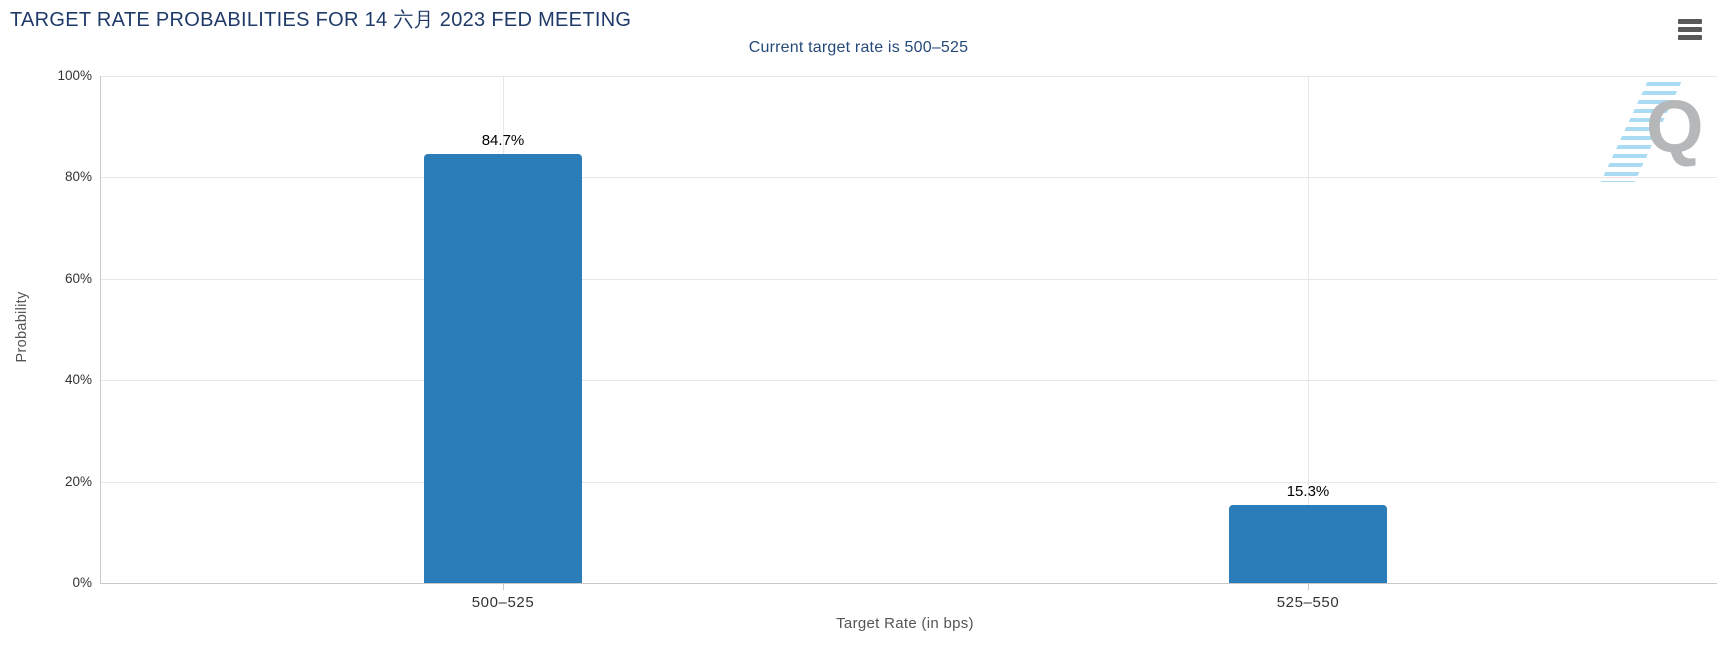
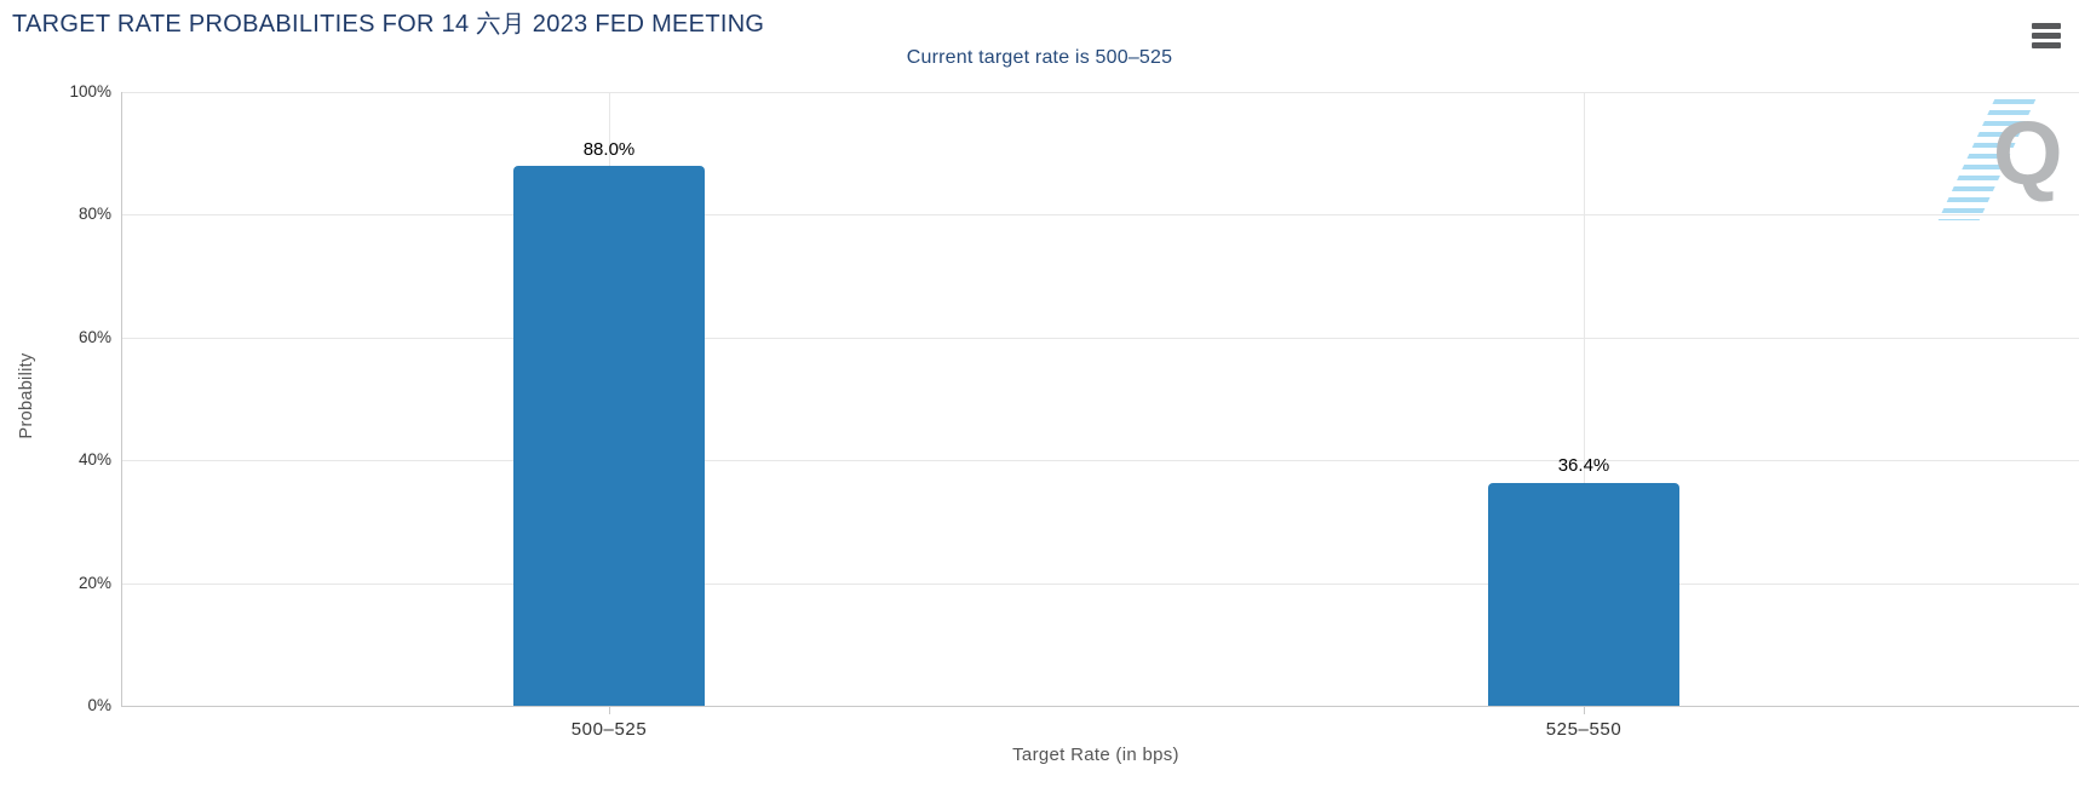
500–525: 84.7% -> 88.0%
525–550: 15.3% -> 36.4%
